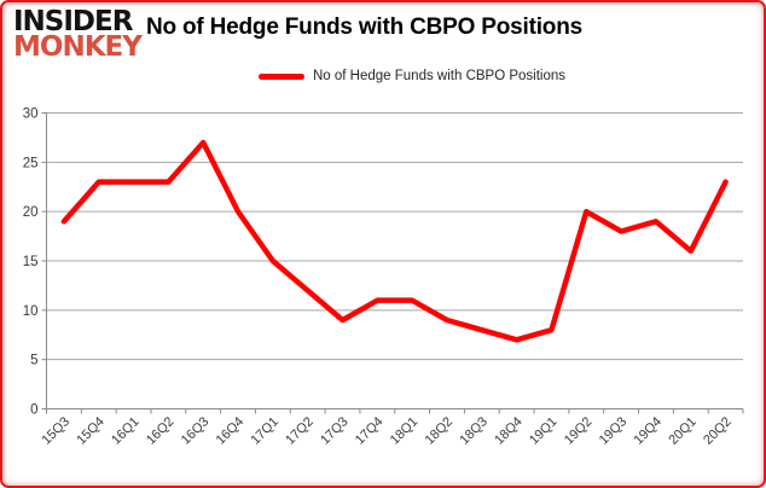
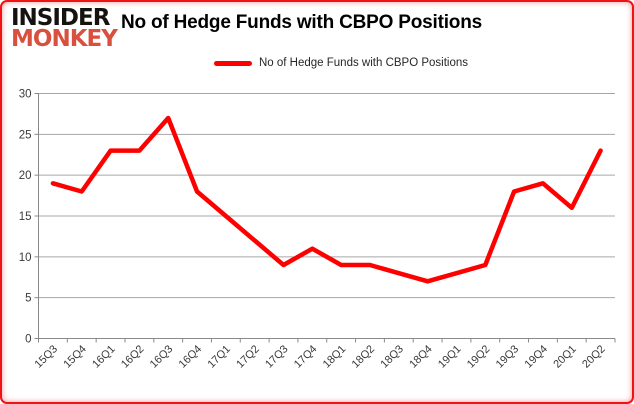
15Q4: 23 -> 18
16Q4: 20 -> 18
18Q1: 11 -> 9
19Q2: 20 -> 9
